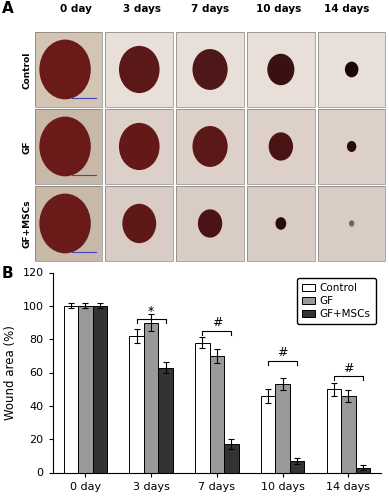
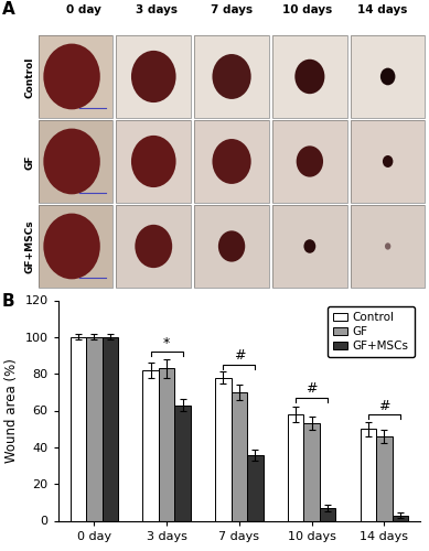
GF/3 days: 90 -> 83
GF+MSCs/7 days: 17 -> 36
Control/10 days: 46 -> 58
